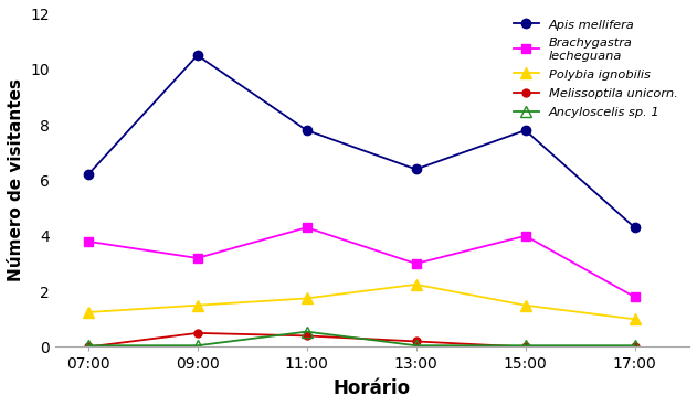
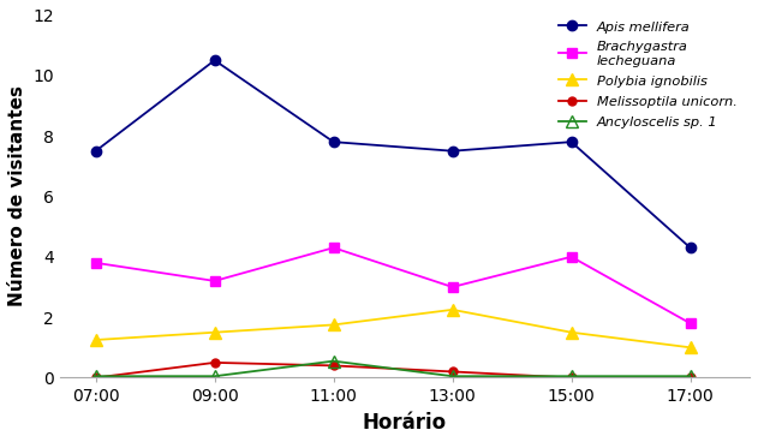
Apis mellifera/07:00: 6.2 -> 7.5
Apis mellifera/13:00: 6.4 -> 7.5
